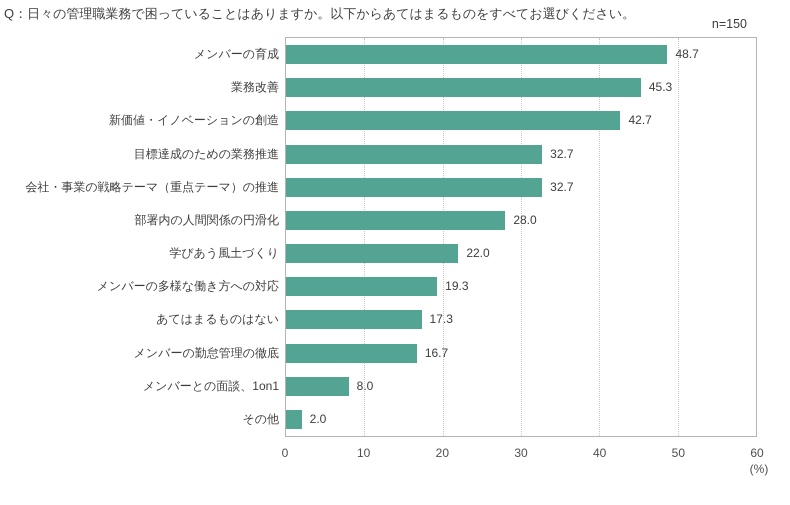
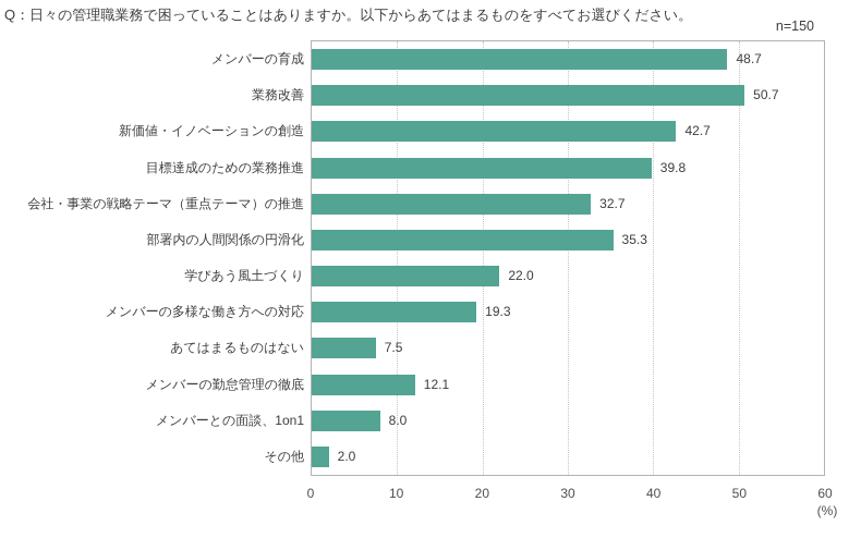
業務改善: 45.3 -> 50.7
目標達成のための業務推進: 32.7 -> 39.8
部署内の人間関係の円滑化: 28.0 -> 35.3
あてはまるものはない: 17.3 -> 7.5
メンバーの勤怠管理の徹底: 16.7 -> 12.1
